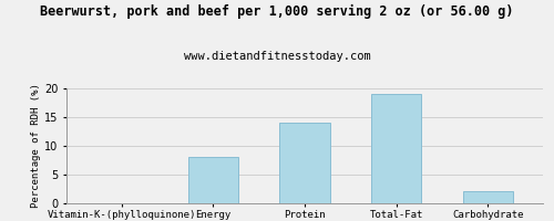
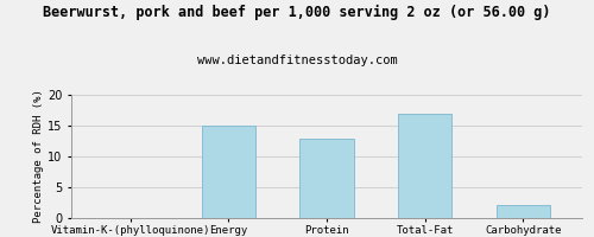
Energy: 8.1 -> 15.0
Protein: 14.0 -> 12.8
Total-Fat: 19.0 -> 17.0
